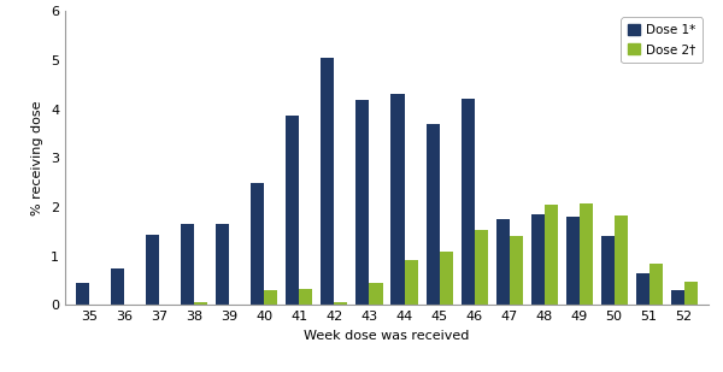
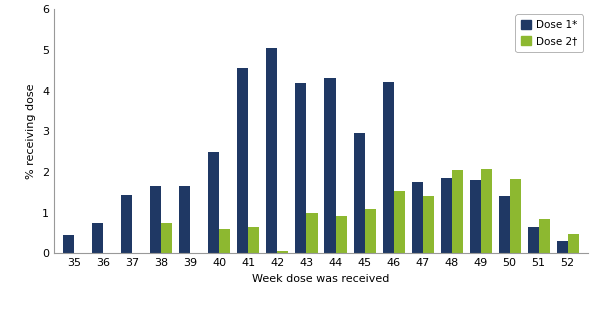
Dose 2†/38: 0.07 -> 0.75
Dose 2†/40: 0.30 -> 0.60
Dose 1*/41: 3.88 -> 4.55
Dose 2†/41: 0.32 -> 0.65
Dose 2†/43: 0.45 -> 1.00
Dose 1*/45: 3.70 -> 2.95
